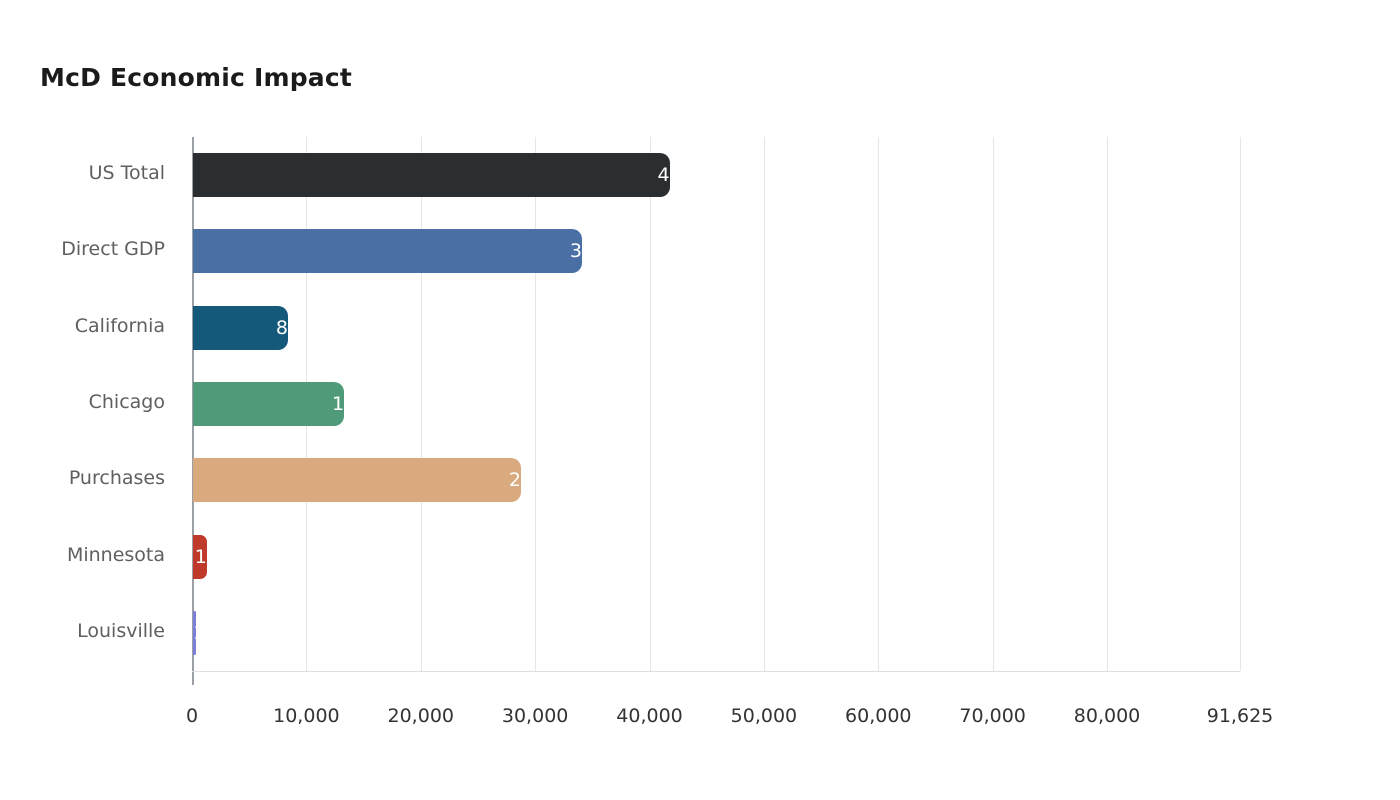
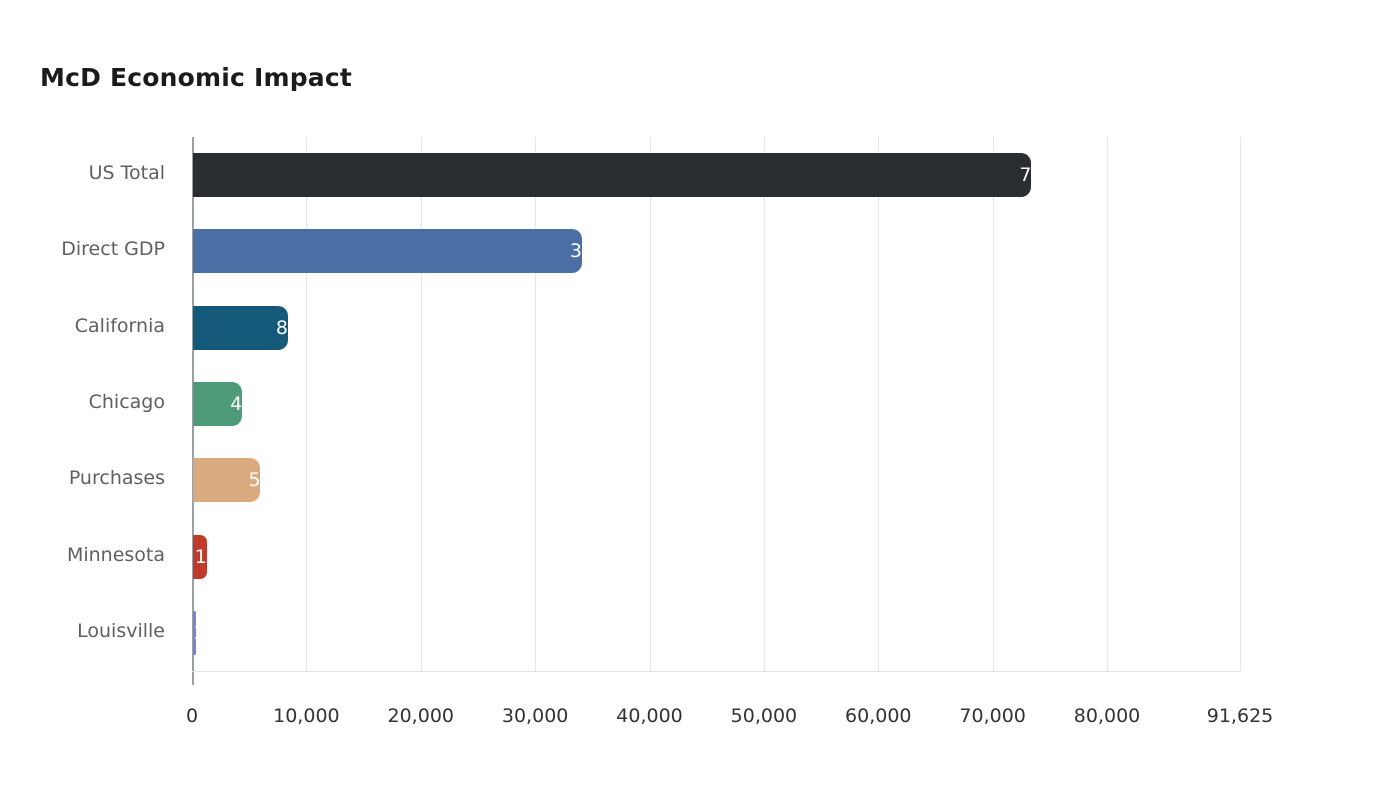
US Total: 41,660 -> 73,300
Chicago: 13,200 -> 4,300
Purchases: 28,670 -> 5,900
